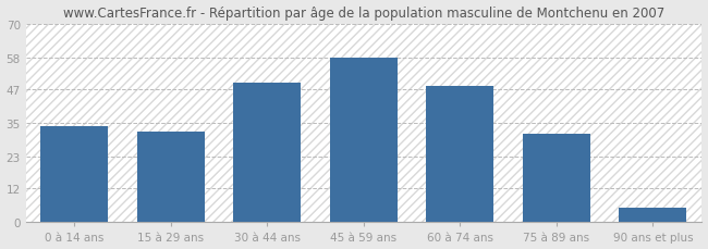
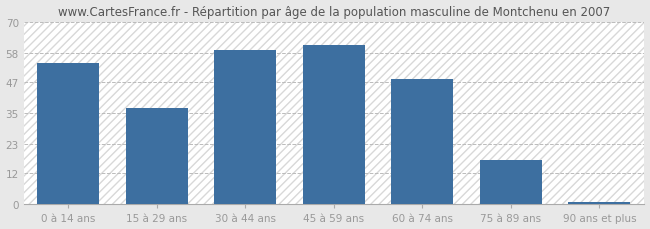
0 à 14 ans: 34 -> 54
15 à 29 ans: 32 -> 37
30 à 44 ans: 49 -> 59
45 à 59 ans: 58 -> 61
75 à 89 ans: 31 -> 17
90 ans et plus: 5 -> 1
